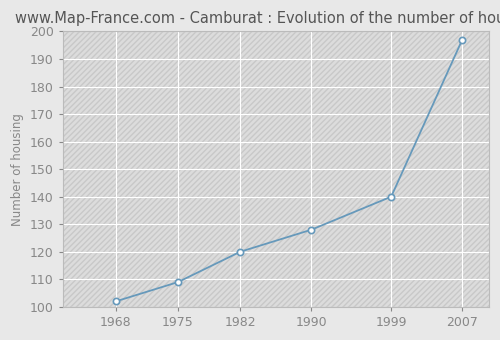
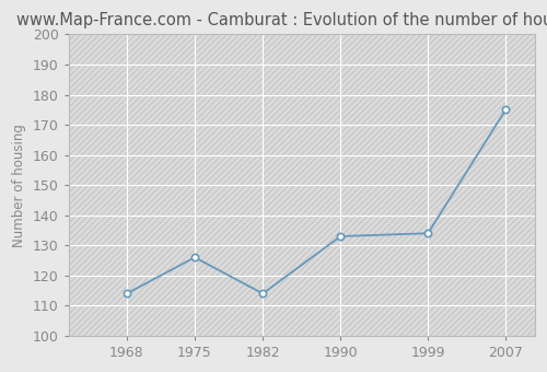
1968: 102 -> 114
1975: 109 -> 126
1982: 120 -> 114
1990: 128 -> 133
1999: 140 -> 134
2007: 197 -> 175
